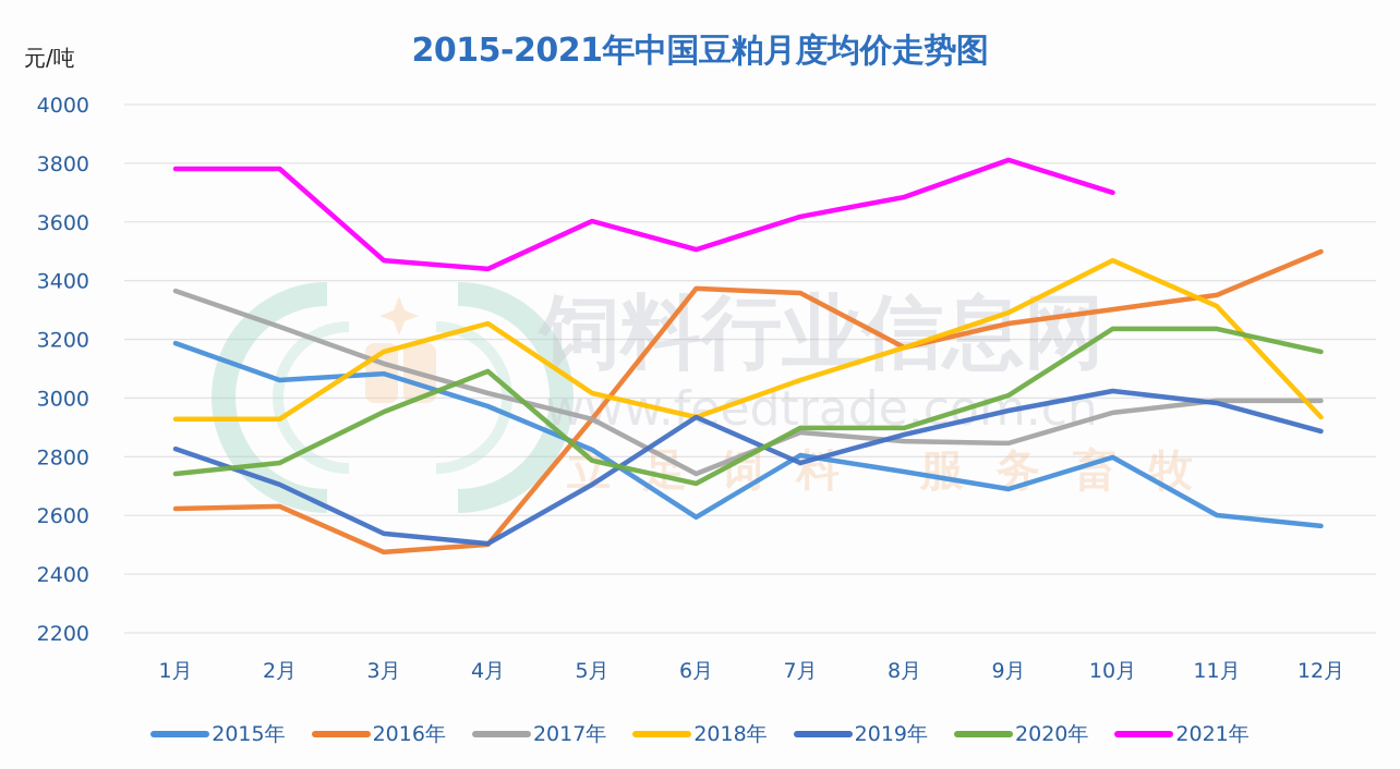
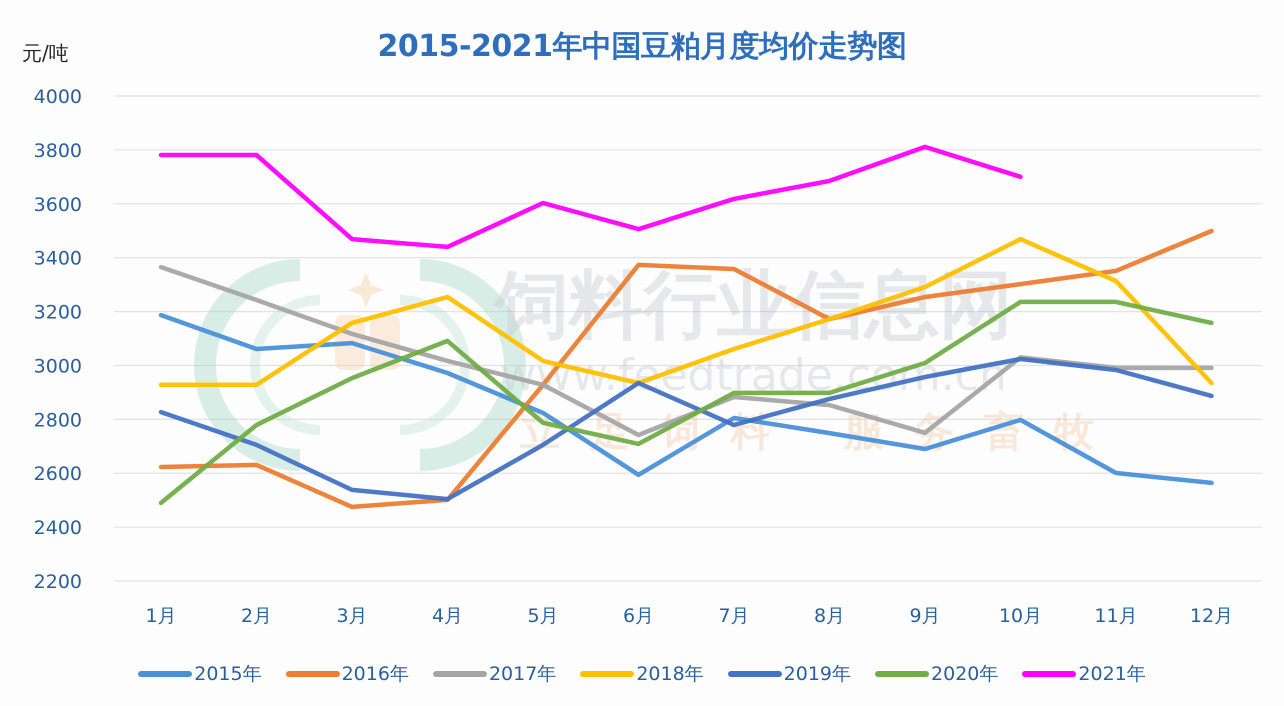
2020年/1月: 2740 -> 2490
2017年/9月: 2850 -> 2750
2017年/10月: 2950 -> 3030
